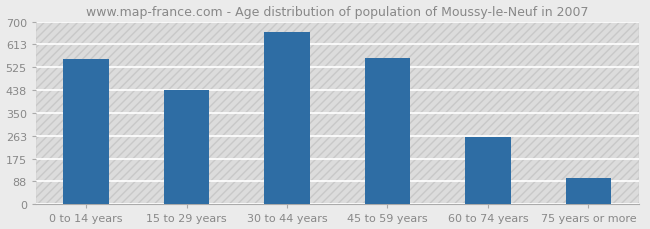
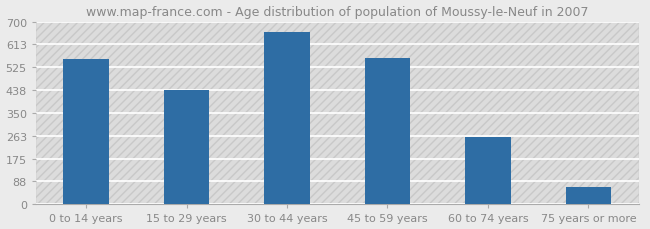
75 years or more: 100 -> 66
